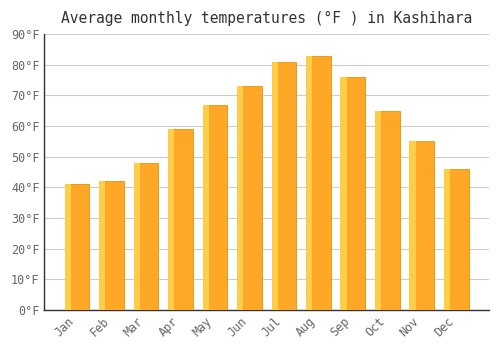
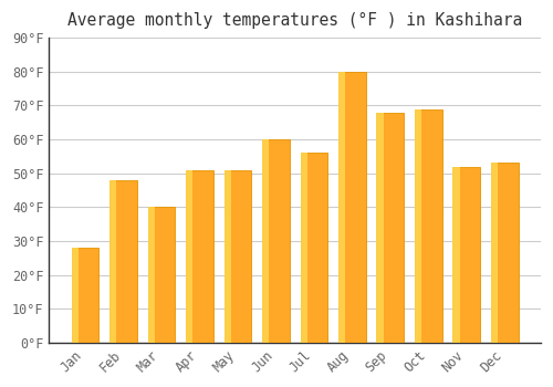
Jan: 41°F -> 28°F
Feb: 42°F -> 48°F
Mar: 48°F -> 40°F
Apr: 59°F -> 51°F
May: 67°F -> 51°F
Jun: 73°F -> 60°F
Jul: 81°F -> 56°F
Aug: 83°F -> 80°F
Sep: 76°F -> 68°F
Oct: 65°F -> 69°F
Nov: 55°F -> 52°F
Dec: 46°F -> 53°F
